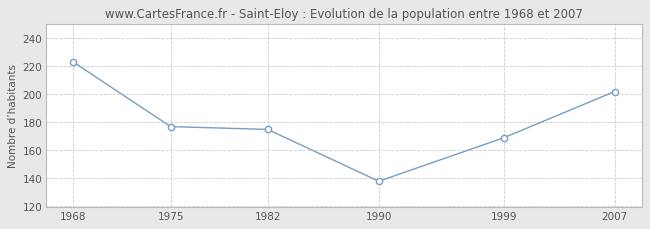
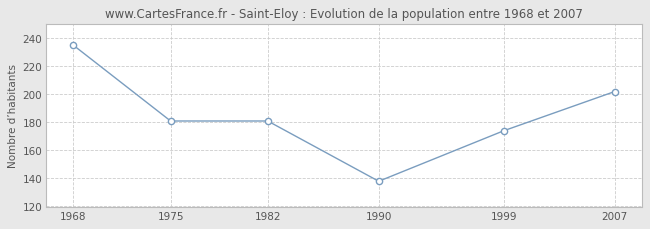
1968: 223 -> 235
1975: 177 -> 181
1982: 175 -> 181
1999: 169 -> 174
